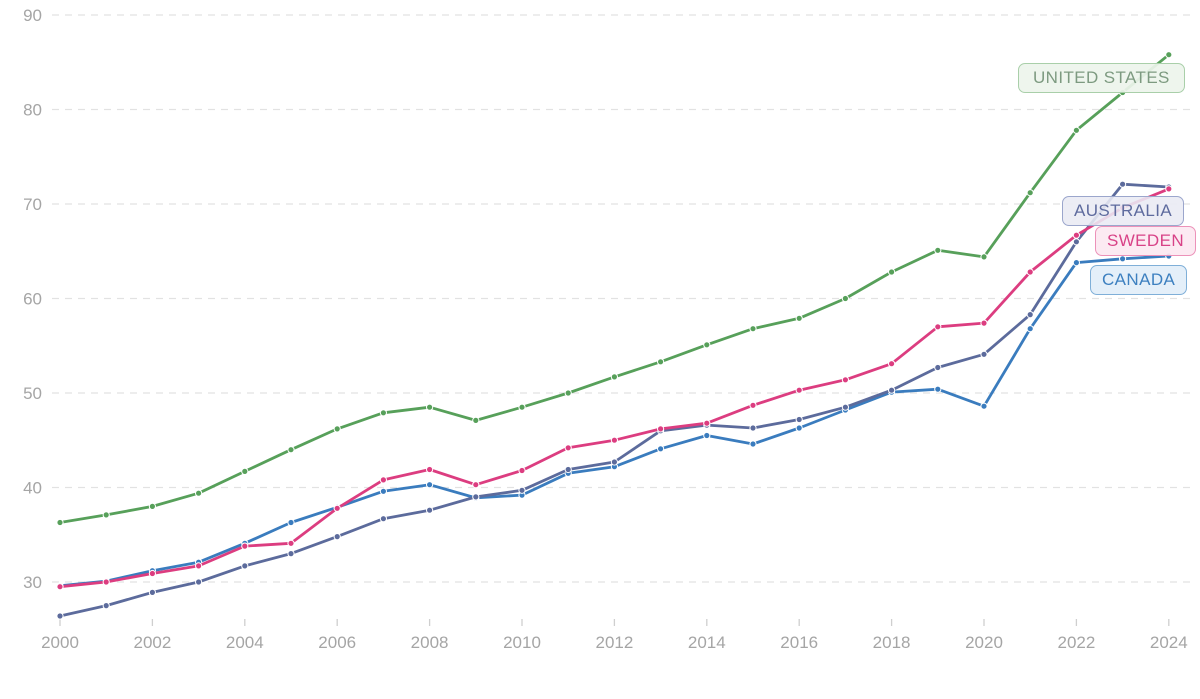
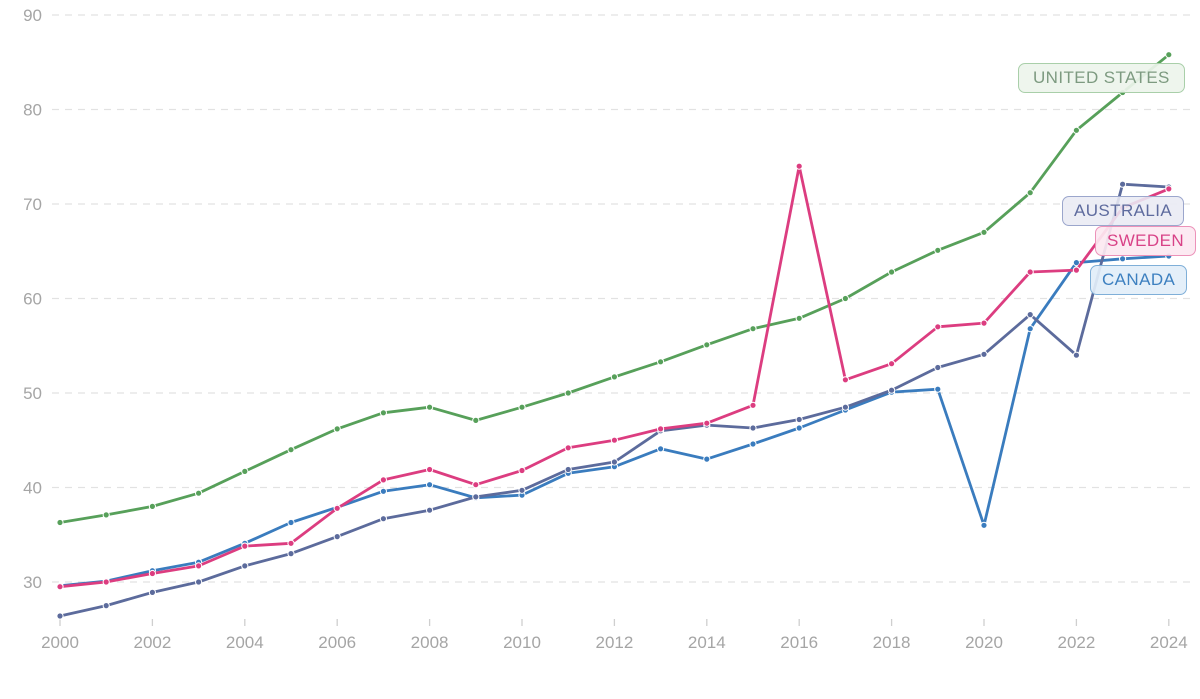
CANADA/2014: 46 -> 43
SWEDEN/2016: 50 -> 74
UNITED STATES/2020: 64 -> 67
CANADA/2020: 49 -> 36
AUSTRALIA/2022: 66 -> 54
SWEDEN/2022: 67 -> 63
